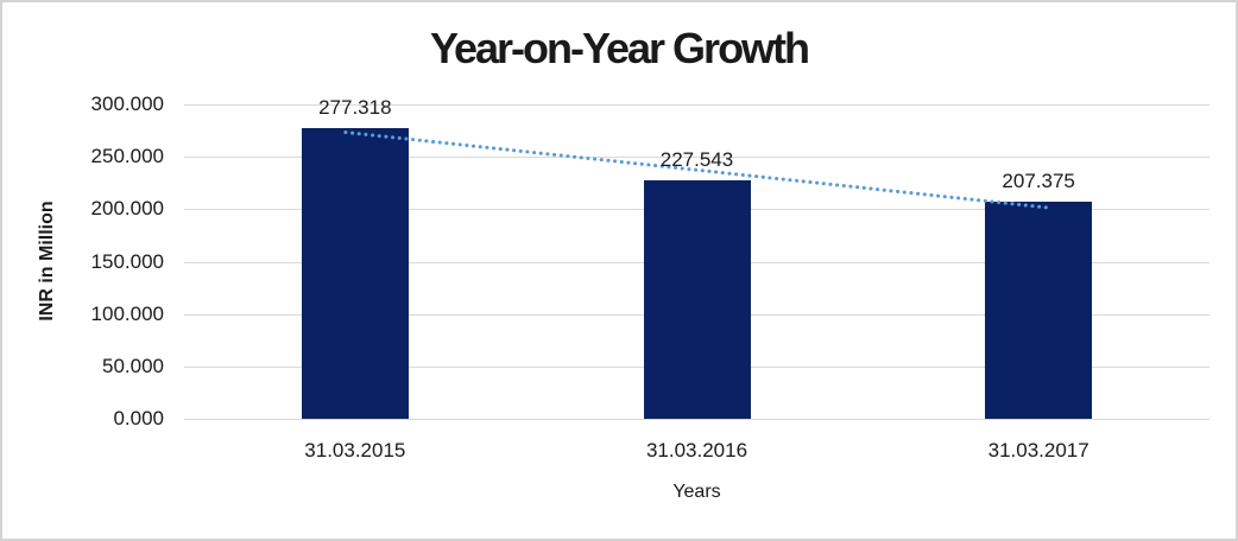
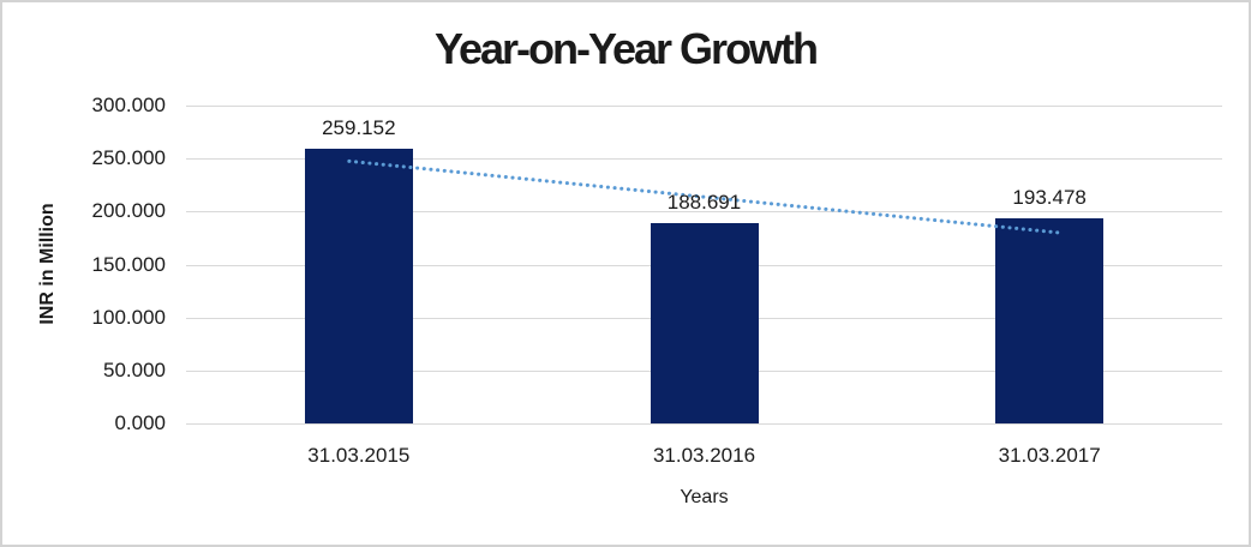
31.03.2015: 277.318 -> 259.152
31.03.2016: 227.543 -> 188.691
31.03.2017: 207.375 -> 193.478
